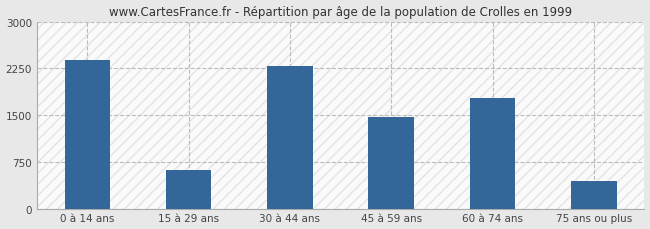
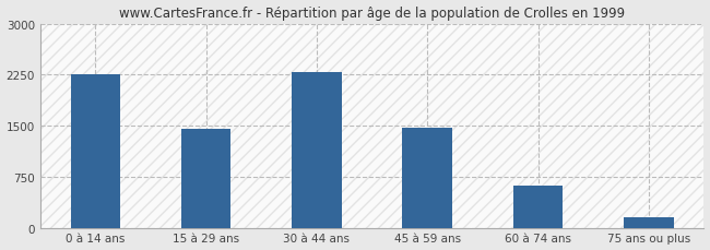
0 à 14 ans: 2380 -> 2260
15 à 29 ans: 620 -> 1450
60 à 74 ans: 1780 -> 620
75 ans ou plus: 440 -> 150
